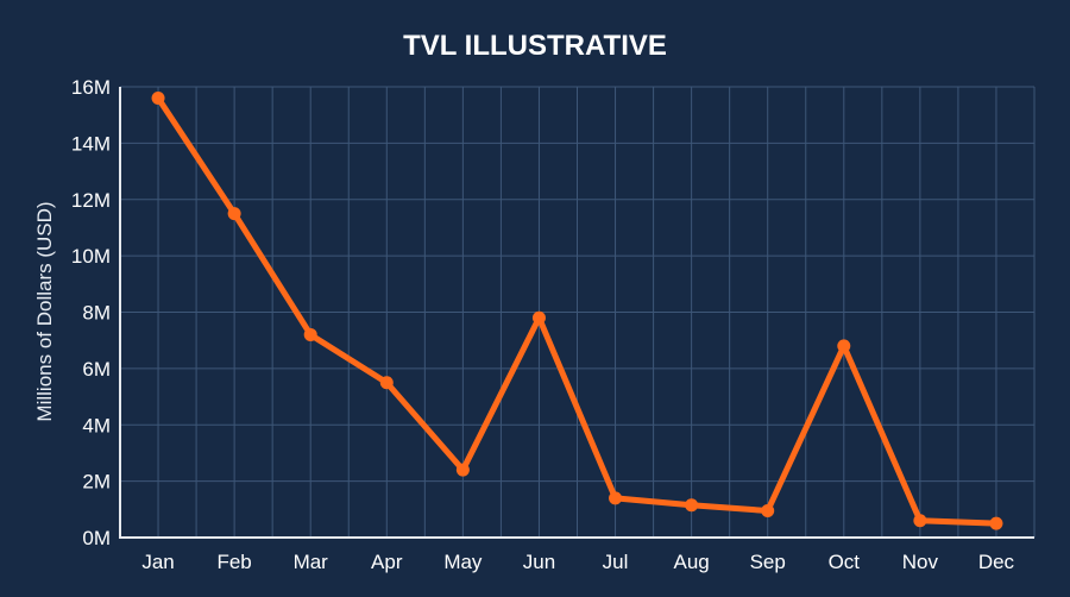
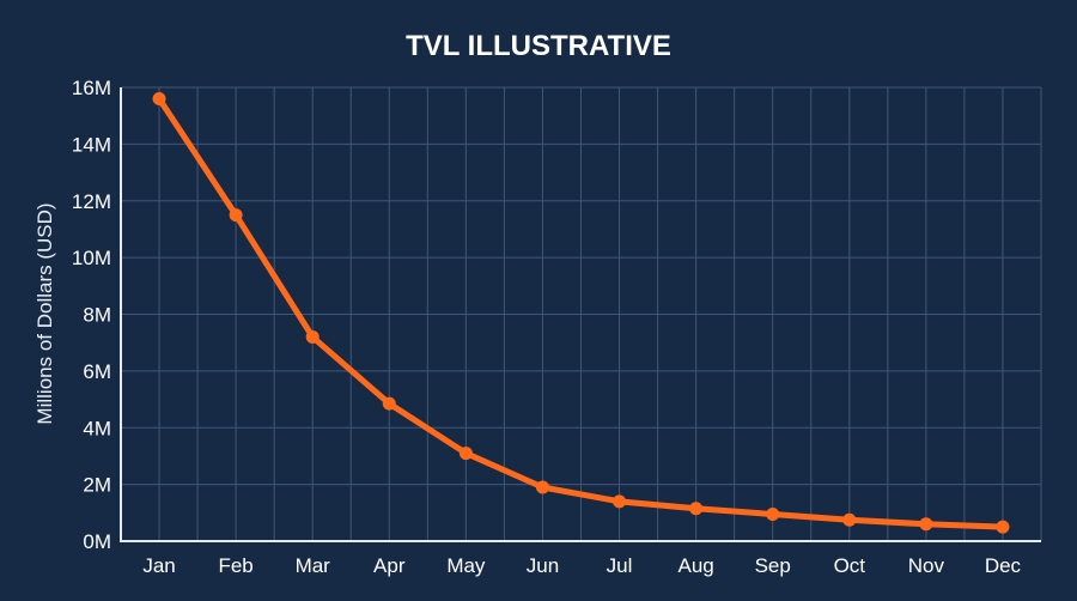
Apr: 5.5M -> 4.8M
May: 2.4M -> 3.1M
Jun: 7.8M -> 1.9M
Oct: 6.8M -> 0.8M
